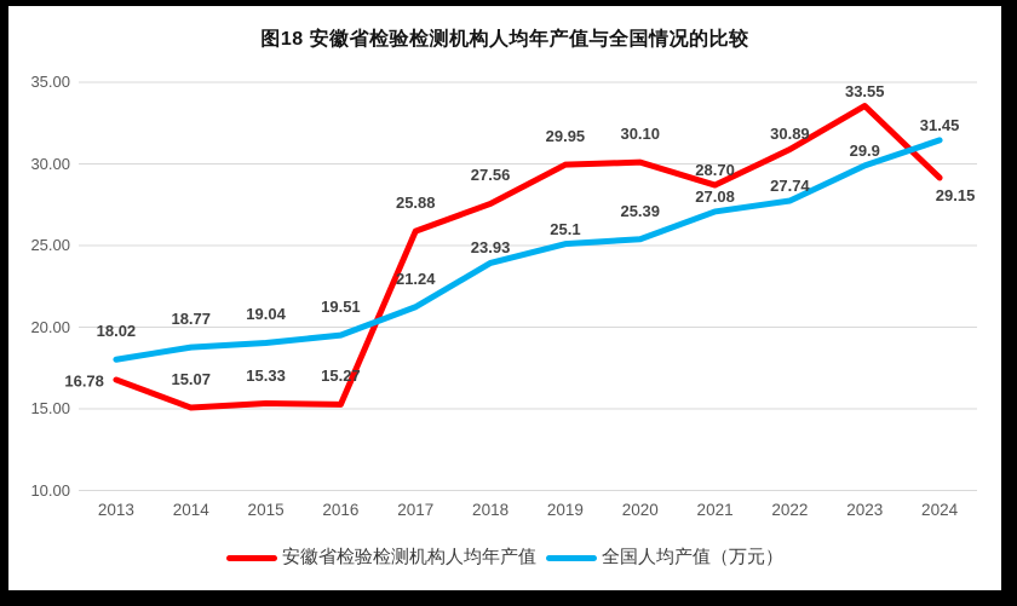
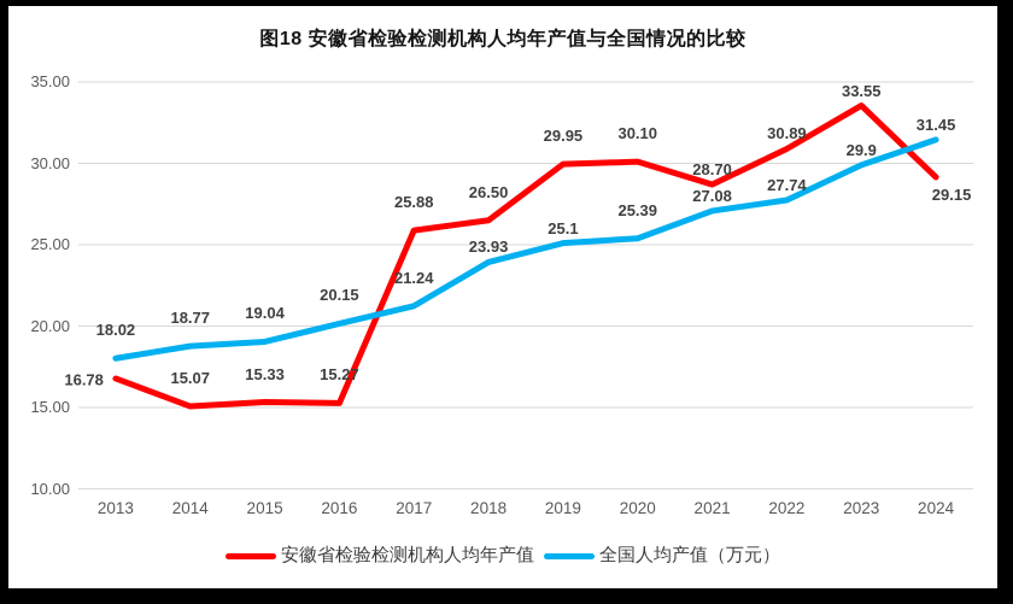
全国人均产值（万元）/2016: 19.51 -> 20.15
安徽省检验检测机构人均年产值/2018: 27.56 -> 26.50
